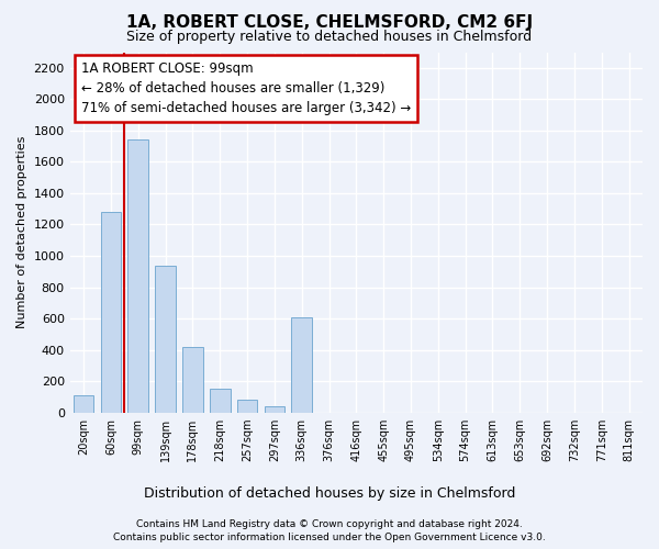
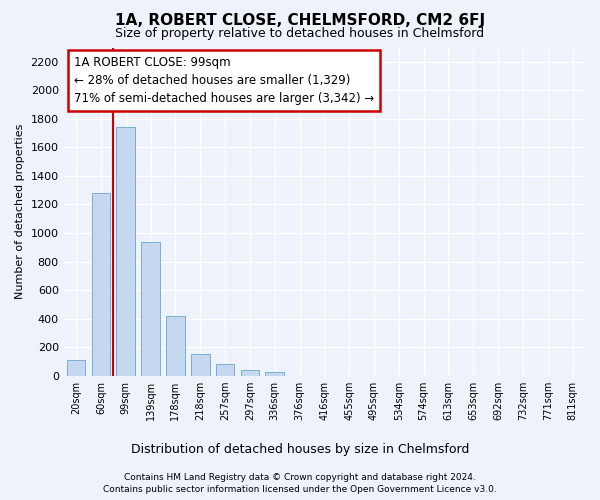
336sqm: 610 -> 20
